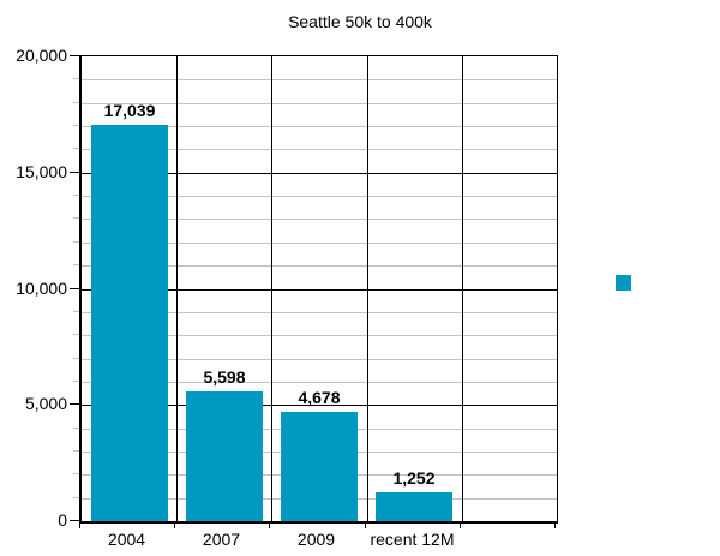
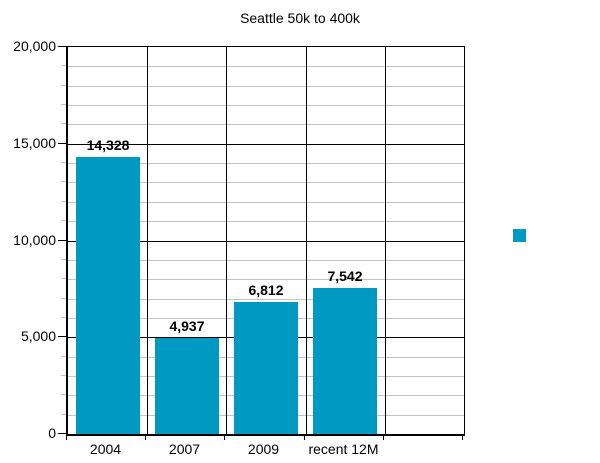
2004: 17,039 -> 14,328
2007: 5,598 -> 4,937
2009: 4,678 -> 6,812
recent 12M: 1,252 -> 7,542
